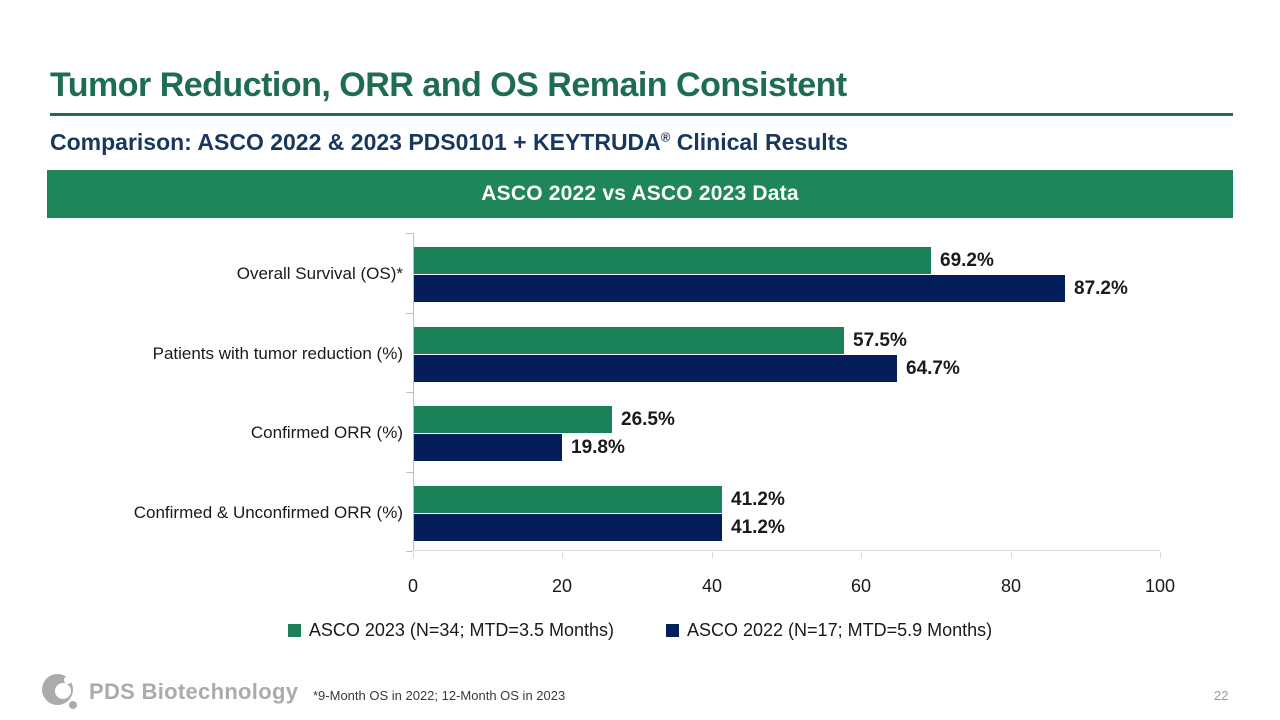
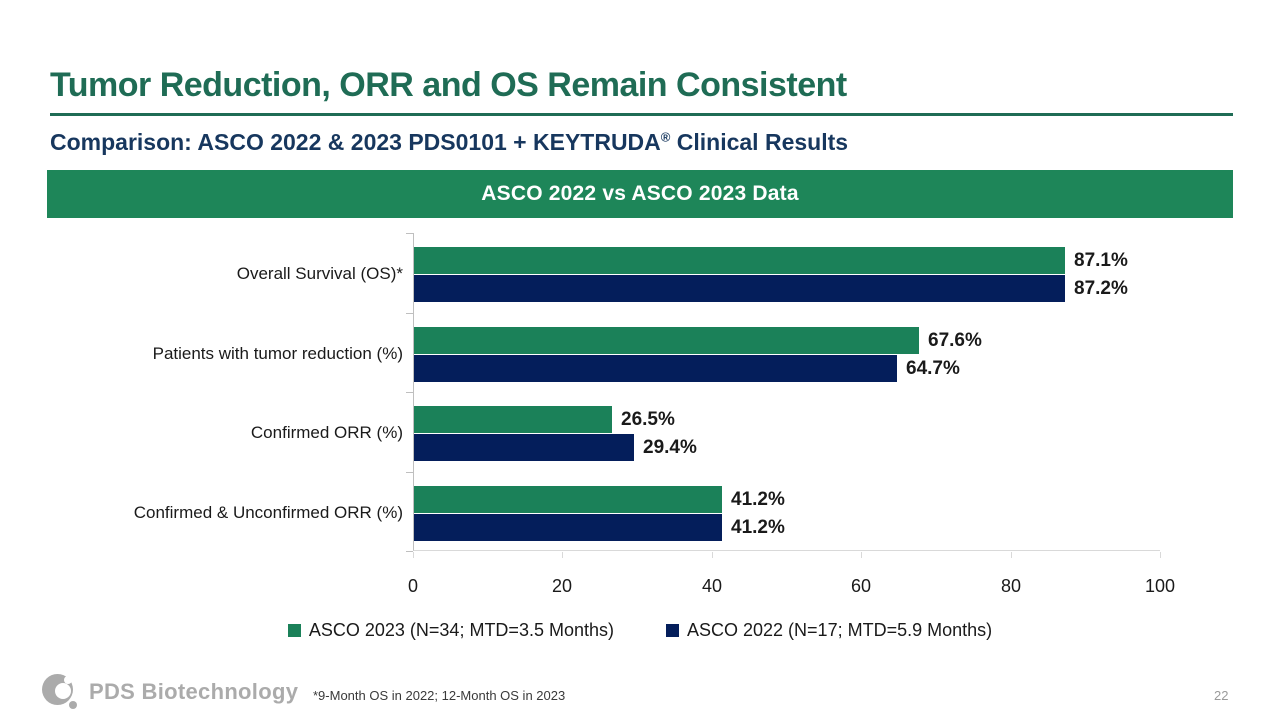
ASCO 2023 (N=34; MTD=3.5 Months)/Overall Survival (OS)*: 69.2% -> 87.1%
ASCO 2023 (N=34; MTD=3.5 Months)/Patients with tumor reduction (%): 57.5% -> 67.6%
ASCO 2022 (N=17; MTD=5.9 Months)/Confirmed ORR (%): 19.8% -> 29.4%
